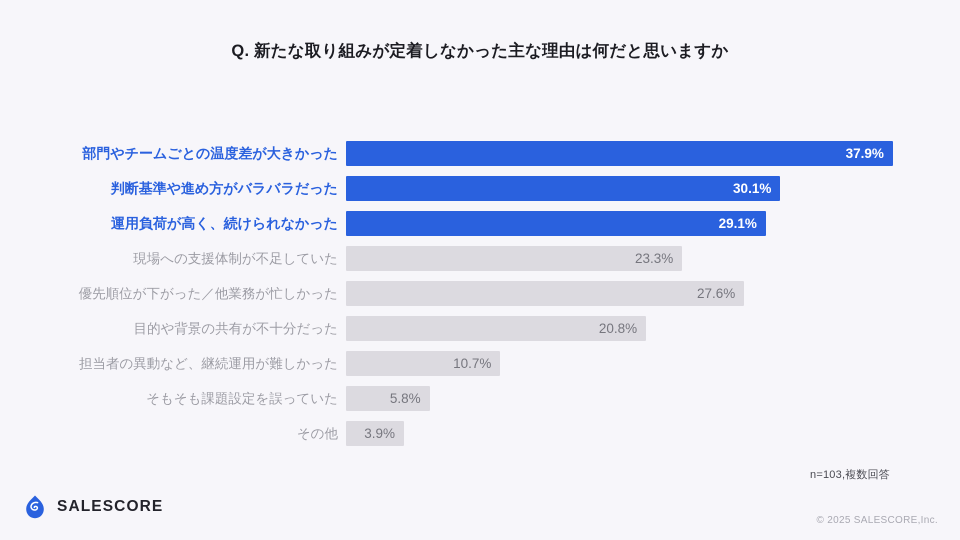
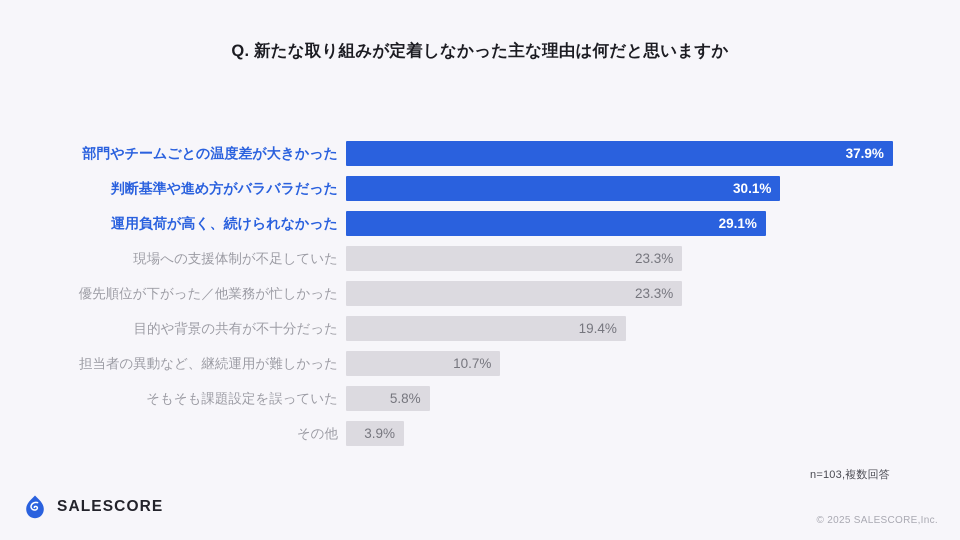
優先順位が下がった／他業務が忙しかった: 27.6% -> 23.3%
目的や背景の共有が不十分だった: 20.8% -> 19.4%
